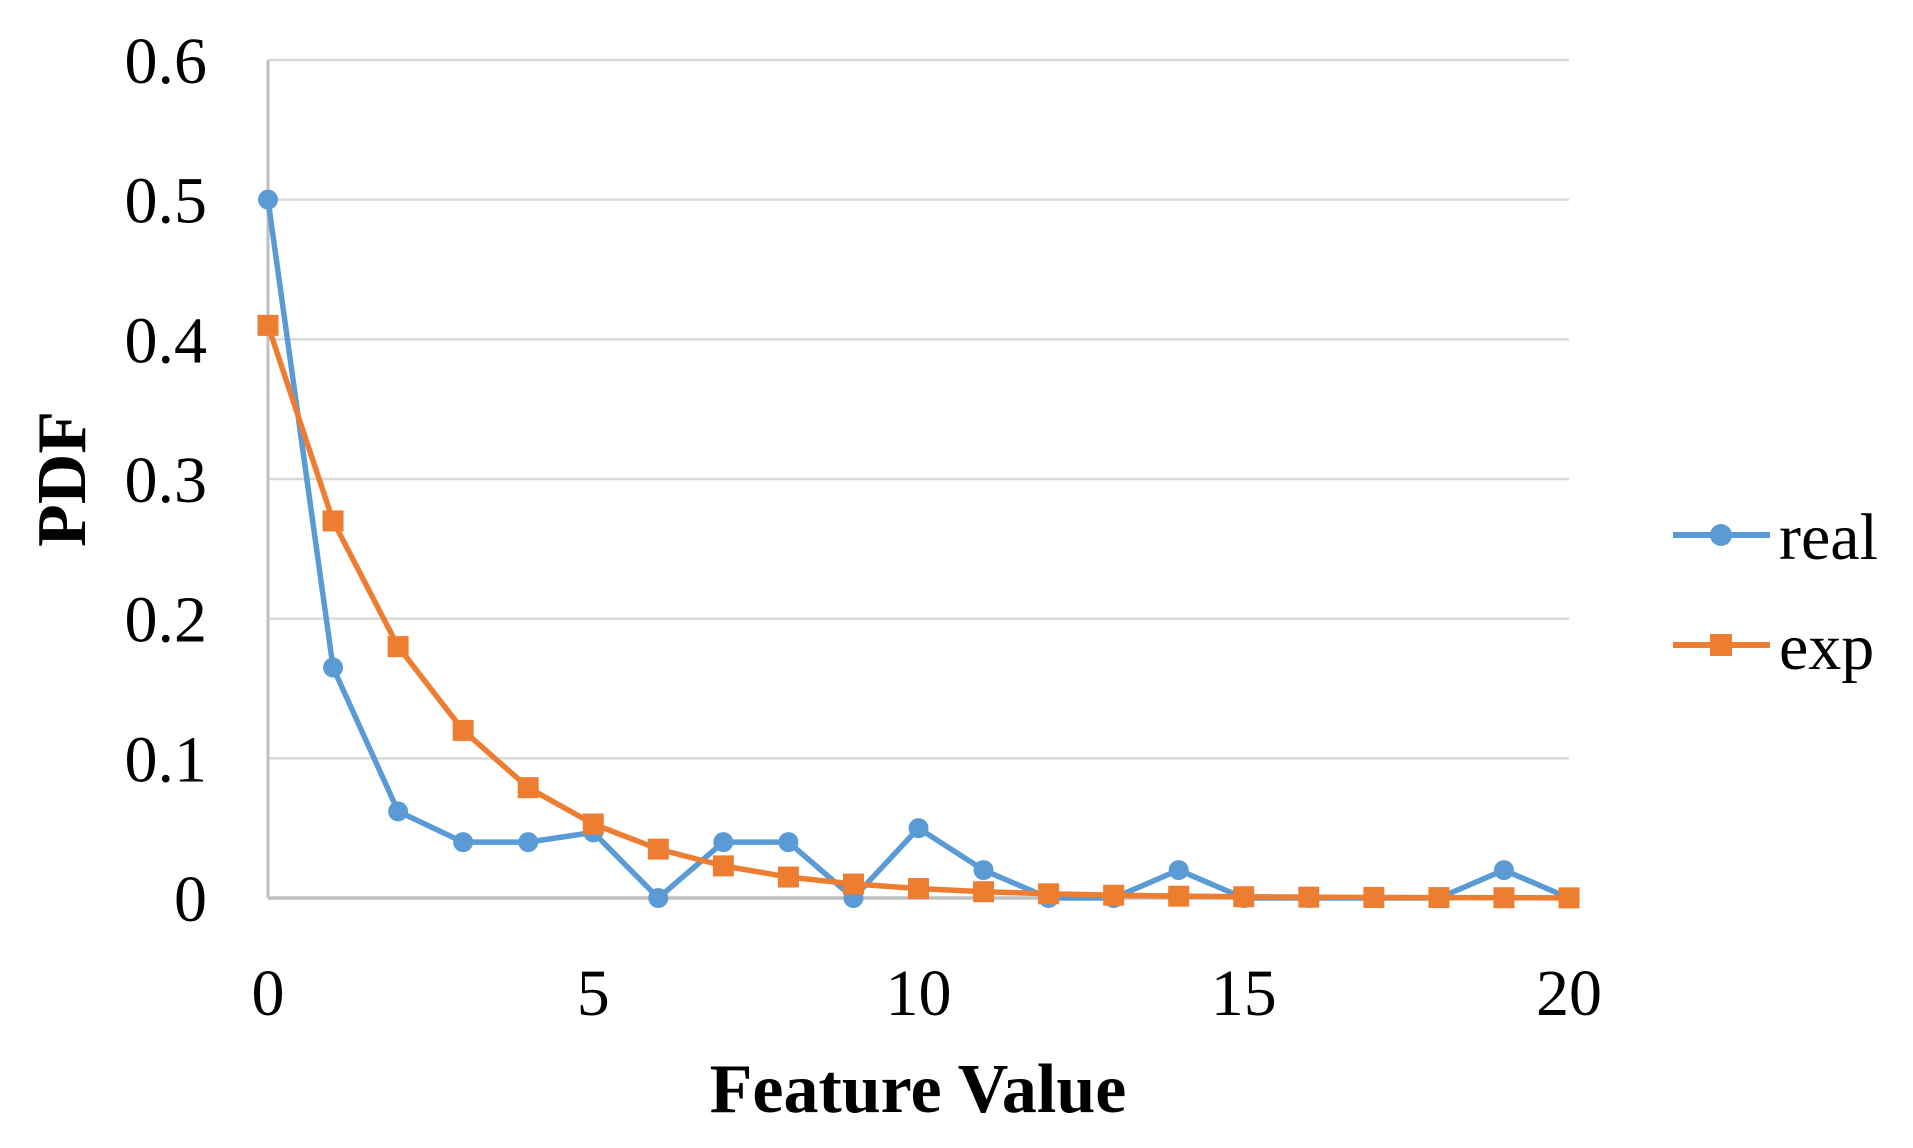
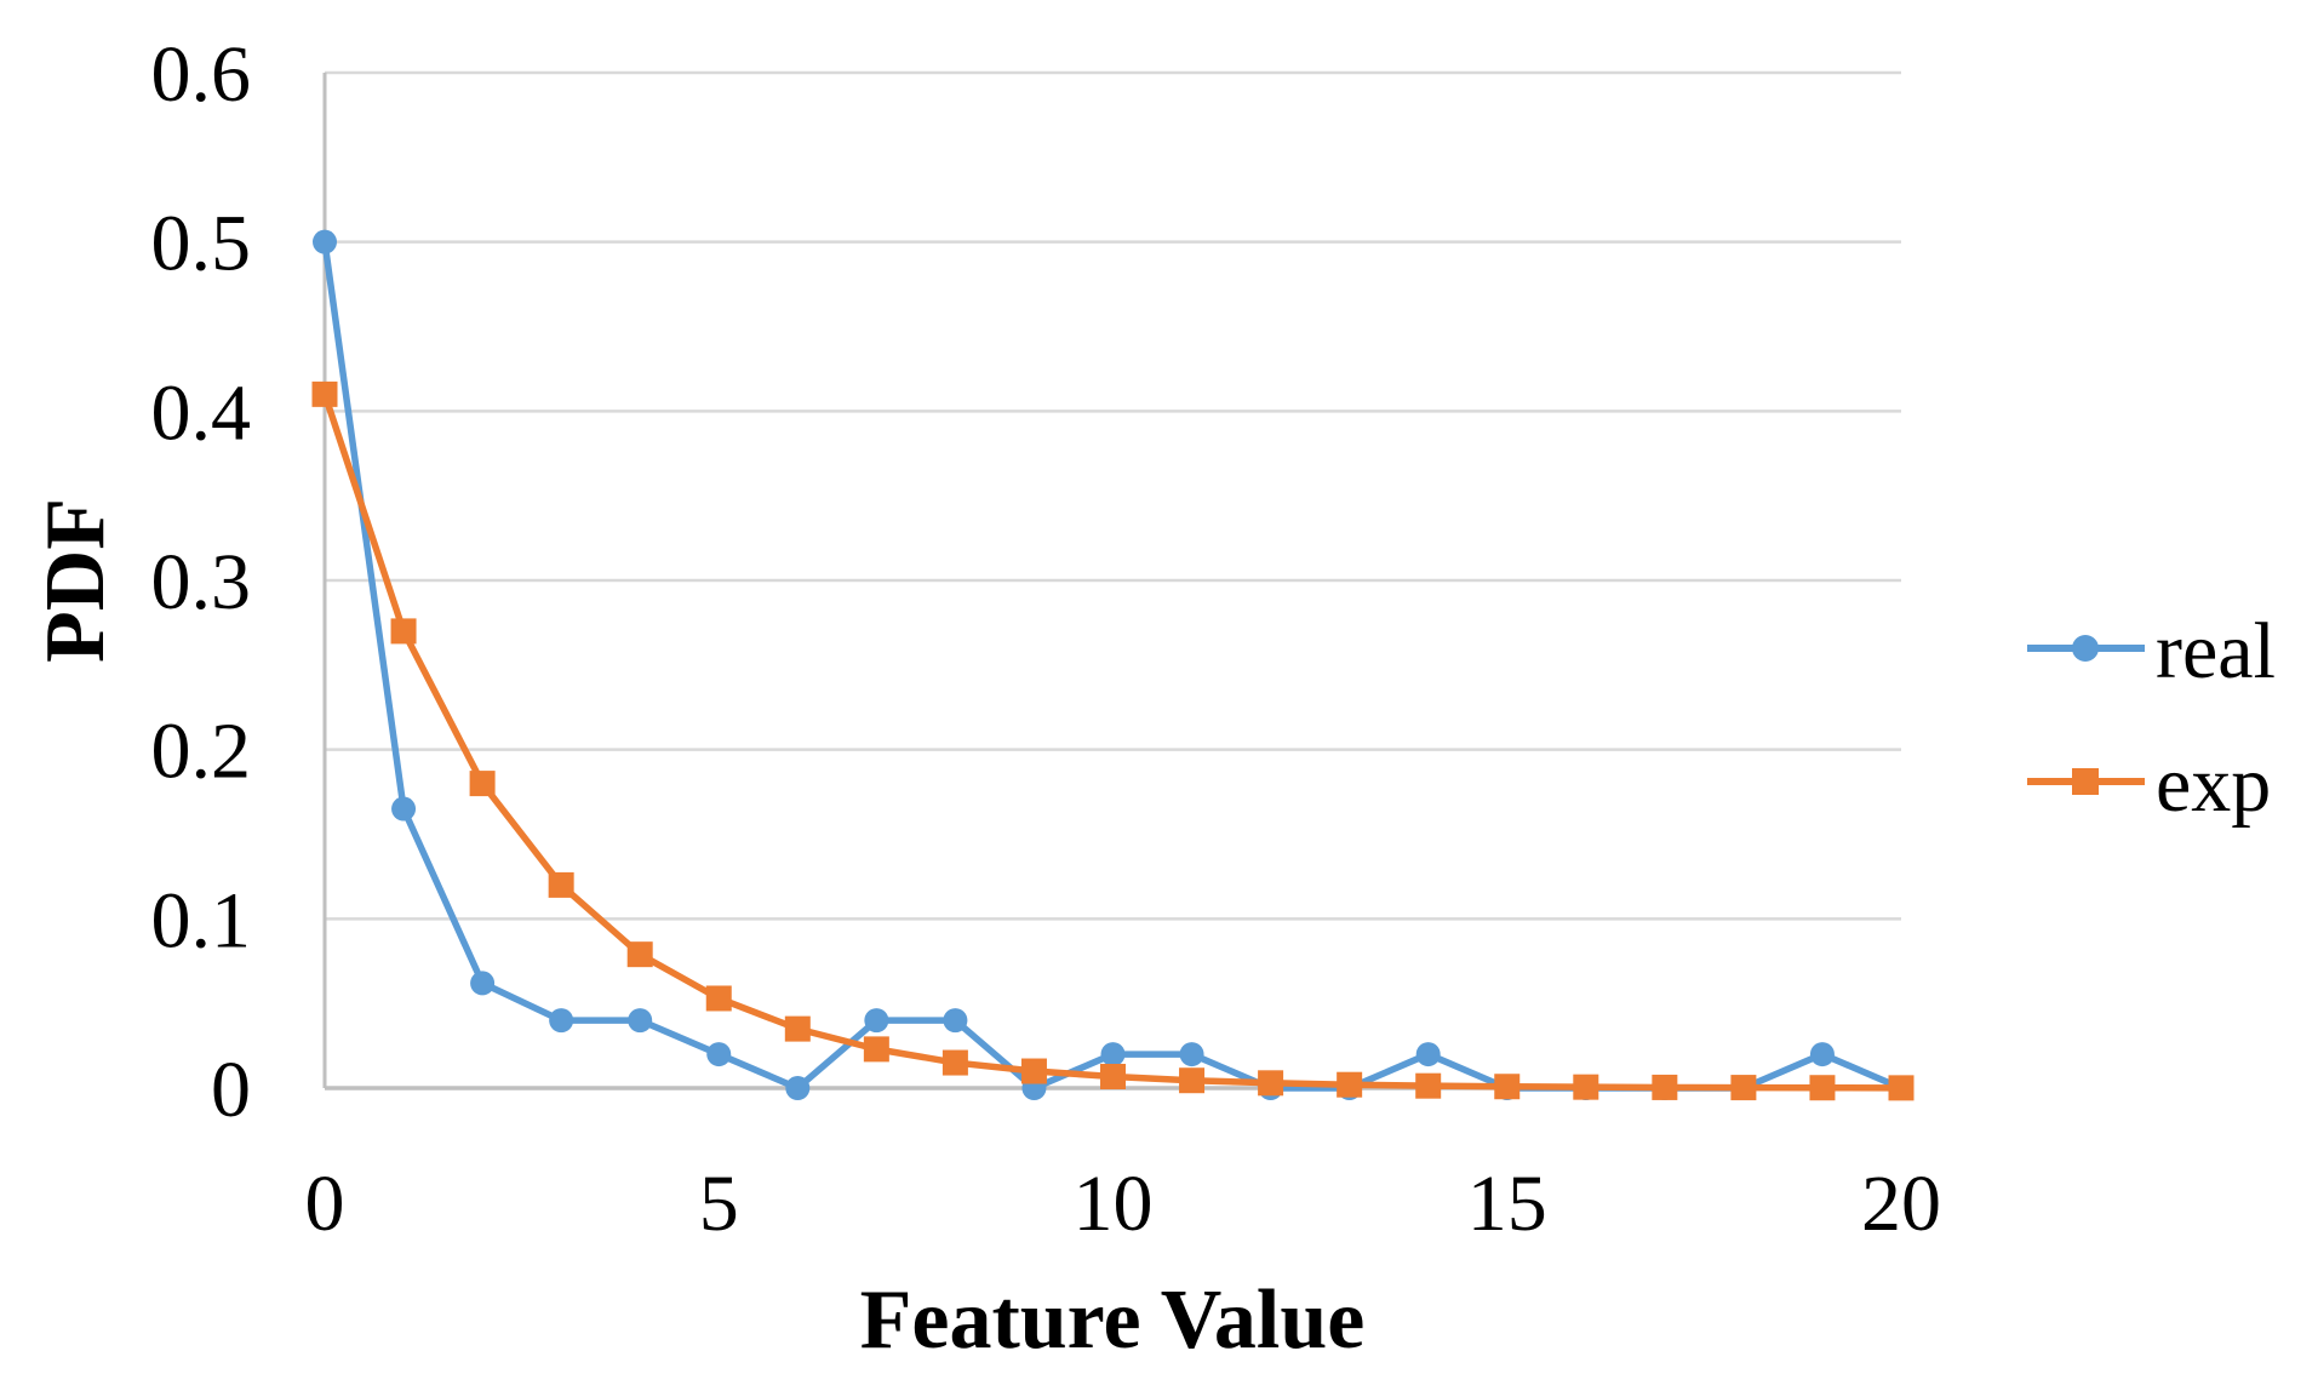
real/5: 0.047 -> 0.020
real/10: 0.050 -> 0.020
